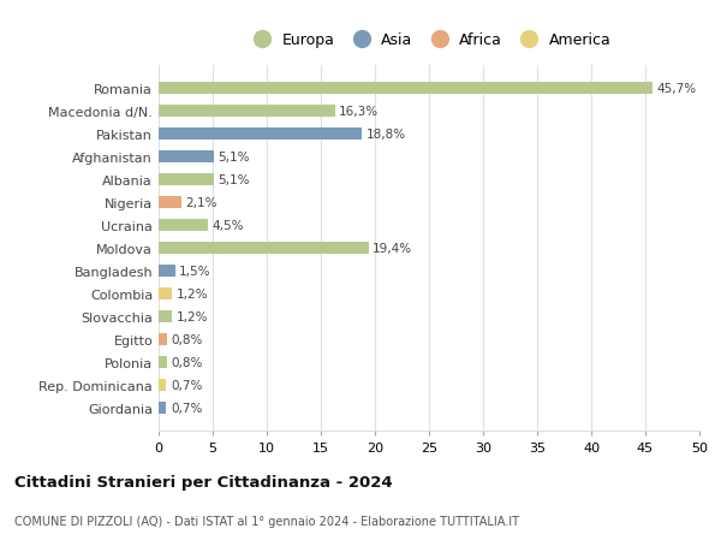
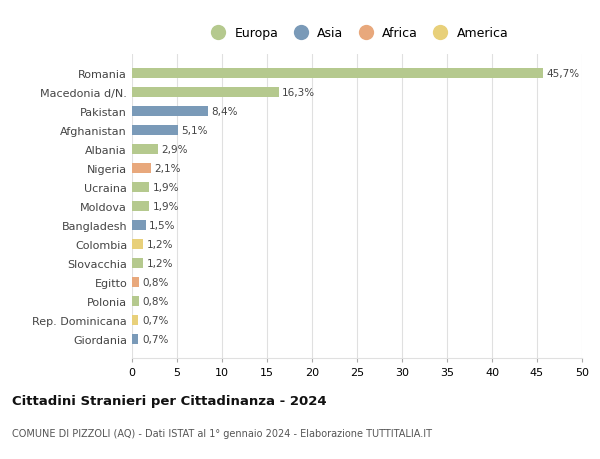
Pakistan: 18,8% -> 8,4%
Albania: 5,1% -> 2,9%
Ucraina: 4,5% -> 1,9%
Moldova: 19,4% -> 1,9%
